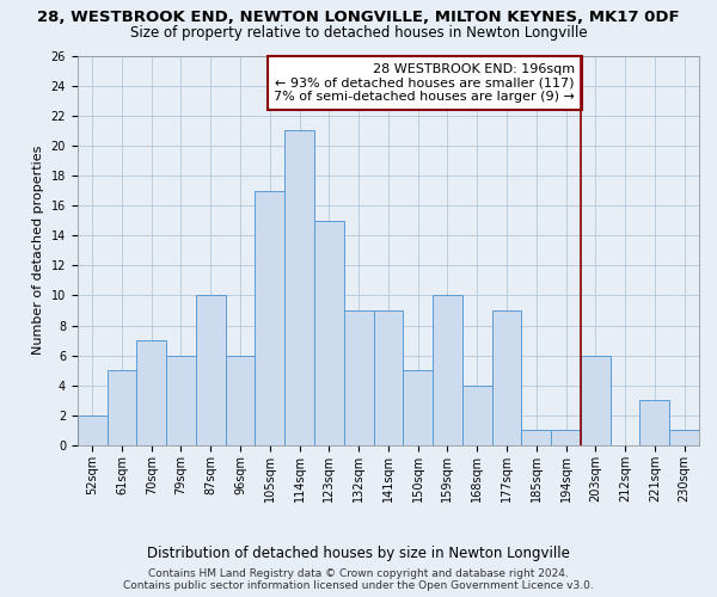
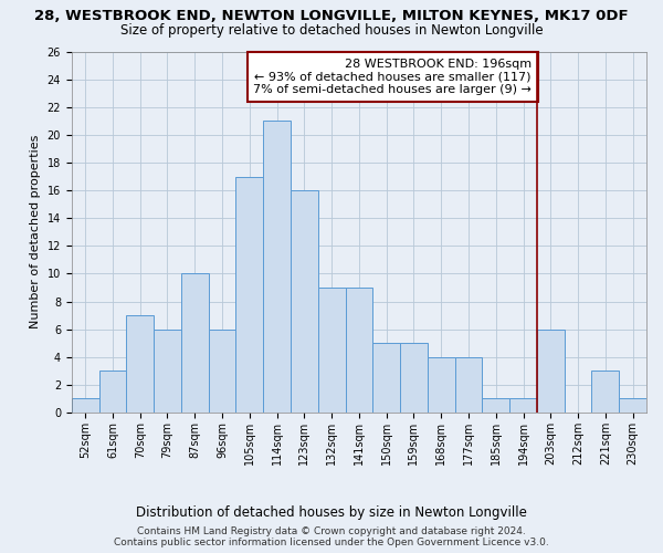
52sqm: 2 -> 1
61sqm: 5 -> 3
123sqm: 15 -> 16
159sqm: 10 -> 5
177sqm: 9 -> 4
